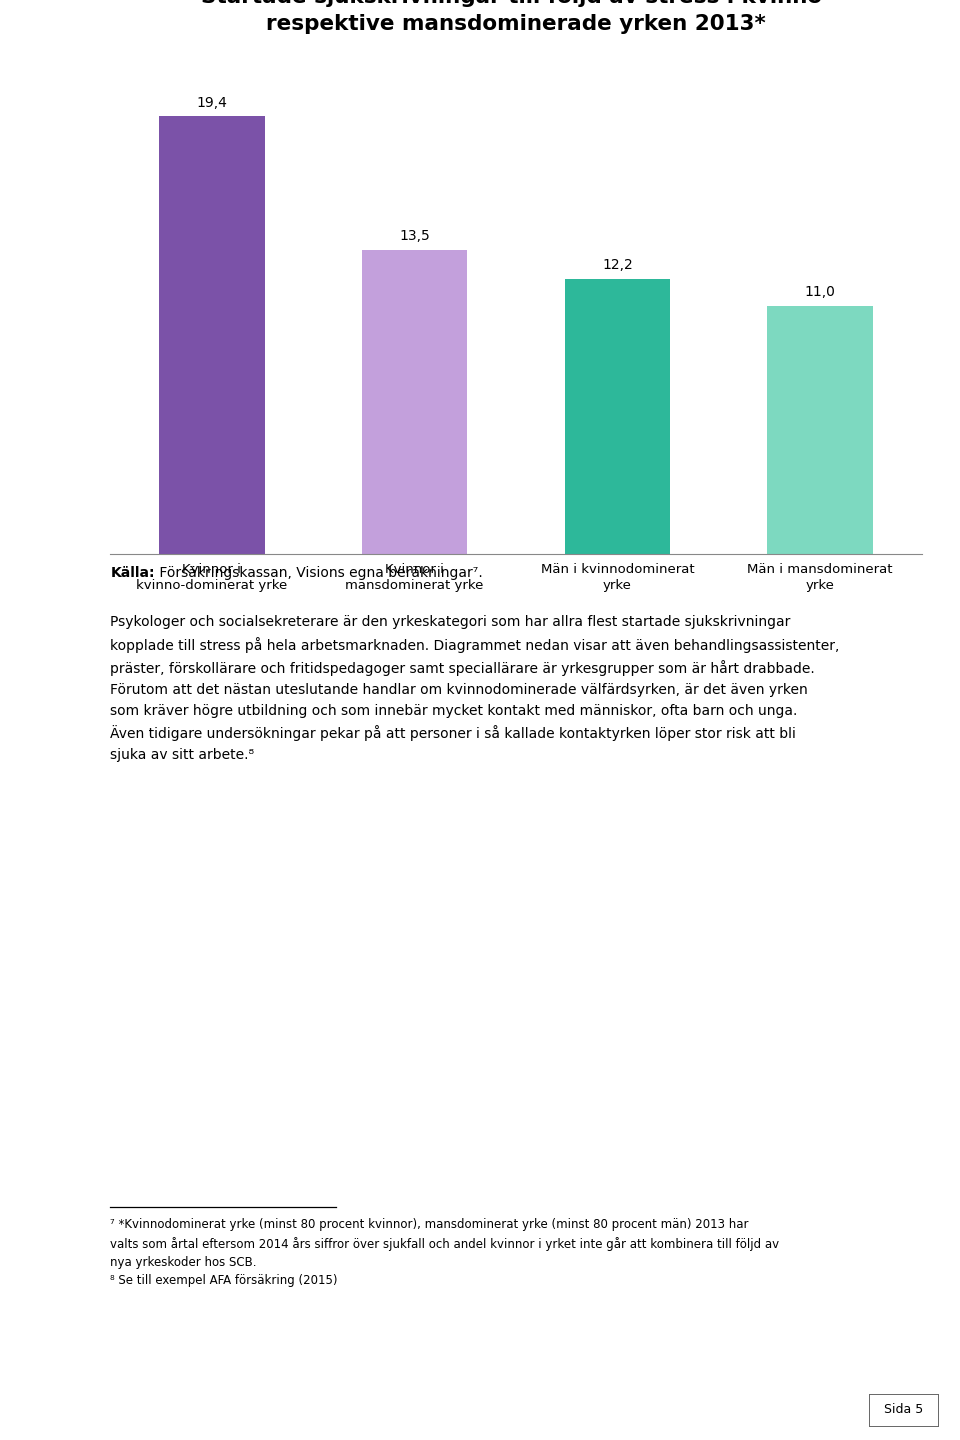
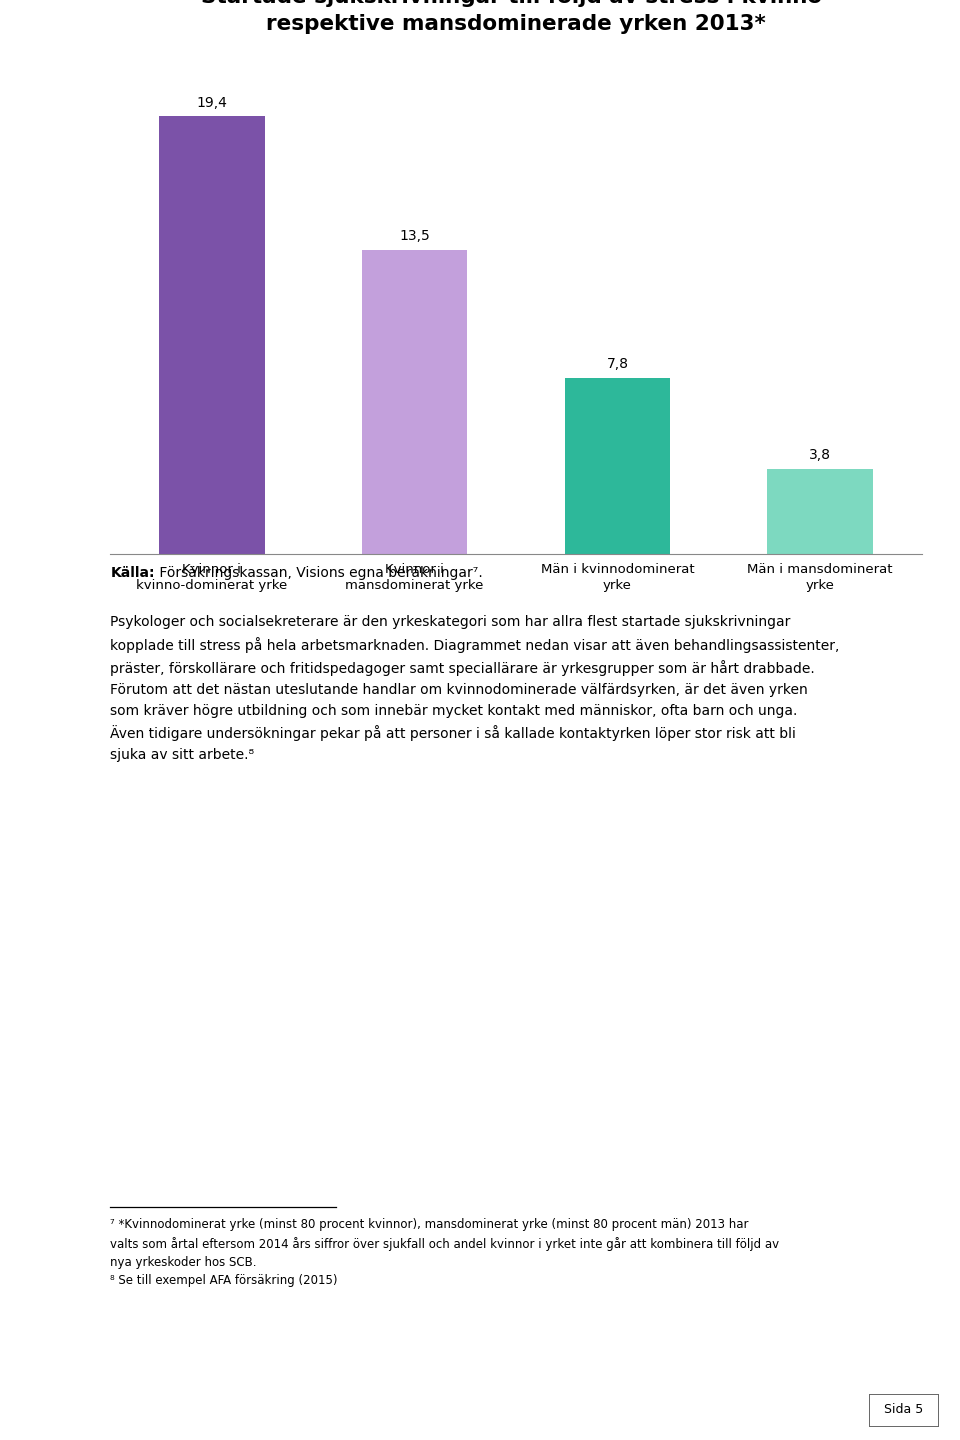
Män i kvinnodominerat yrke: 12,2 -> 7,8
Män i mansdominerat yrke: 11,0 -> 3,8
